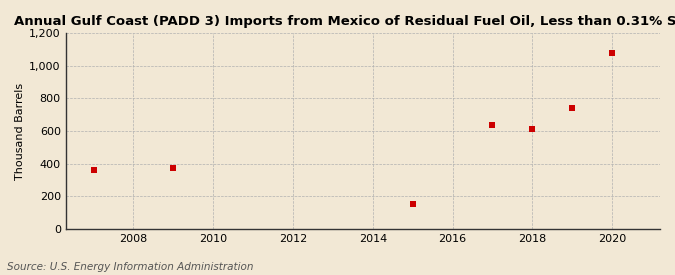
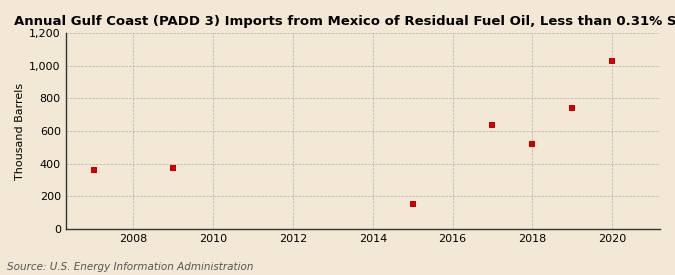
2018: 610 -> 520
2020: 1,080 -> 1,030
